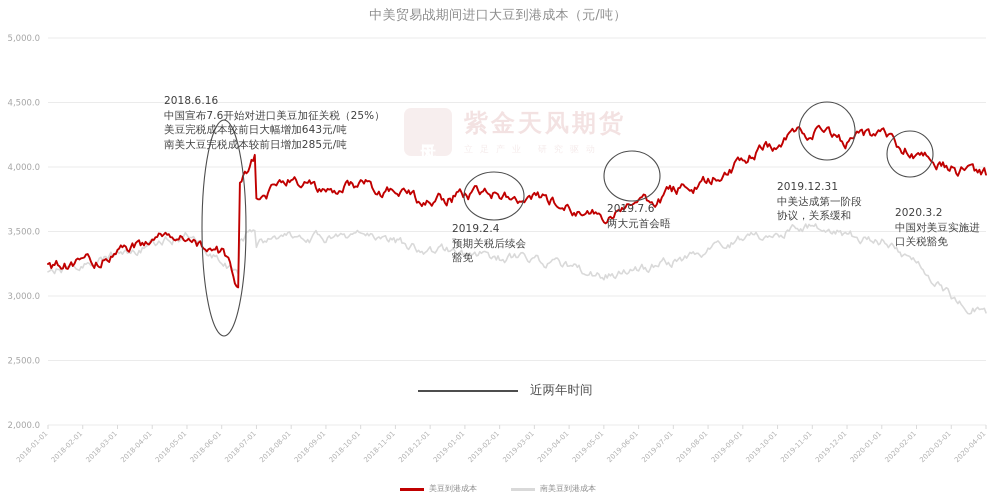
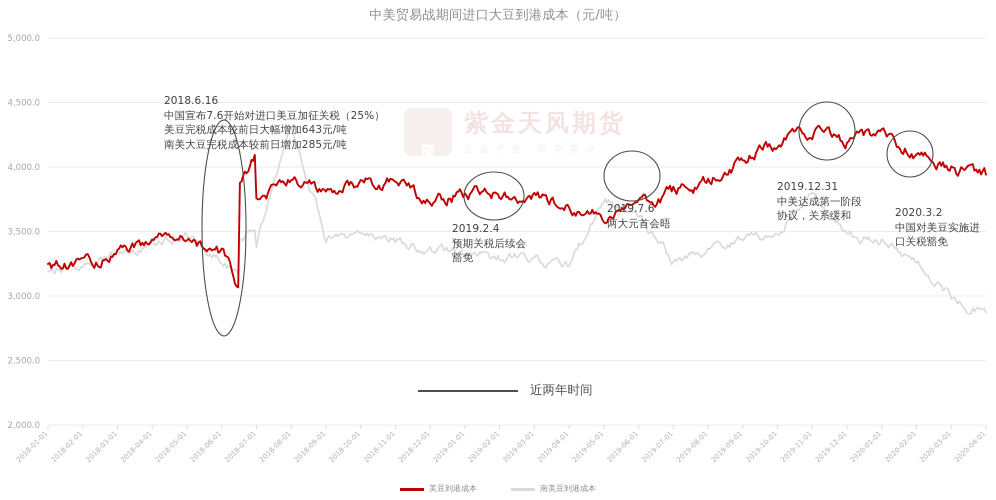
南美豆到港成本/2018-08-01: 3480 -> 4330
美豆到港成本/2018-11-01: 3790 -> 3880
南美豆到港成本/2019-05-01: 3150 -> 3750
南美豆到港成本/2019-06-01: 3190 -> 3610
南美豆到港成本/2019-11-01: 3530 -> 3790
